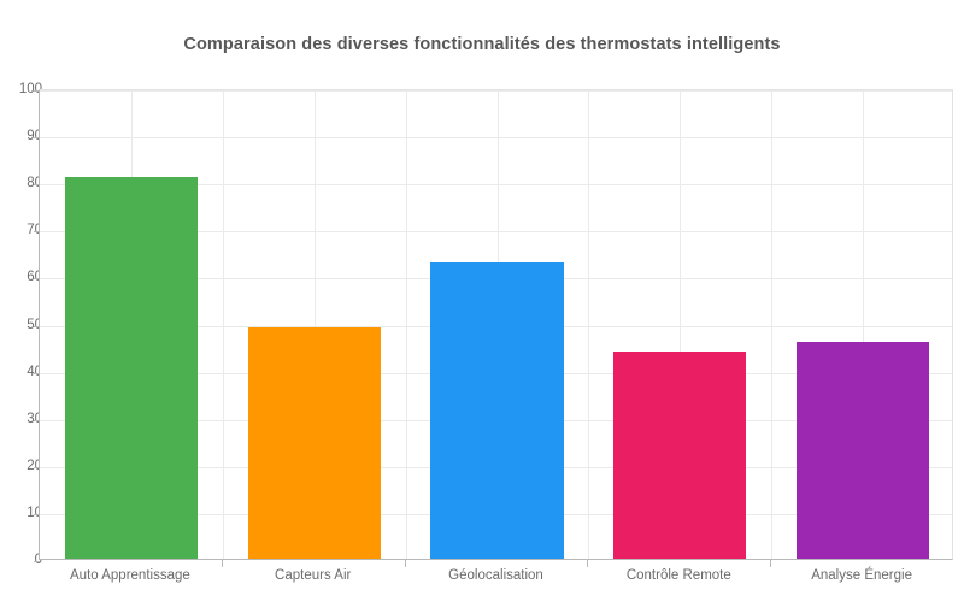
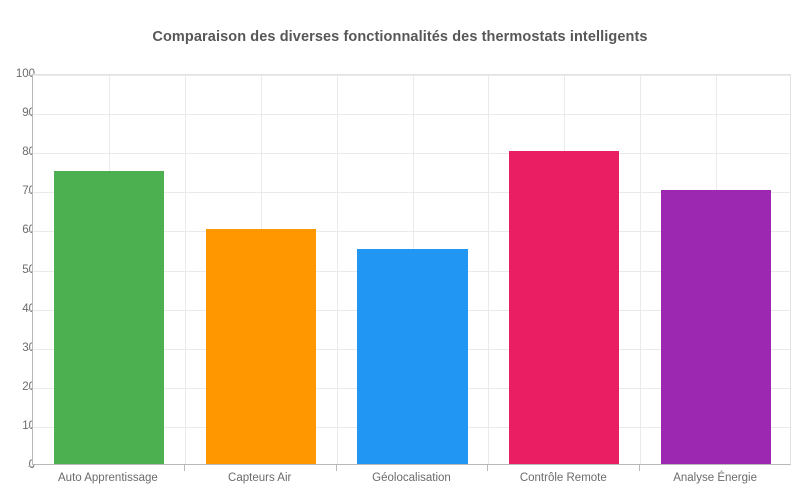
Auto Apprentissage: 81 -> 75
Capteurs Air: 49 -> 60
Géolocalisation: 63 -> 55
Contrôle Remote: 44 -> 80
Analyse Énergie: 46 -> 70
